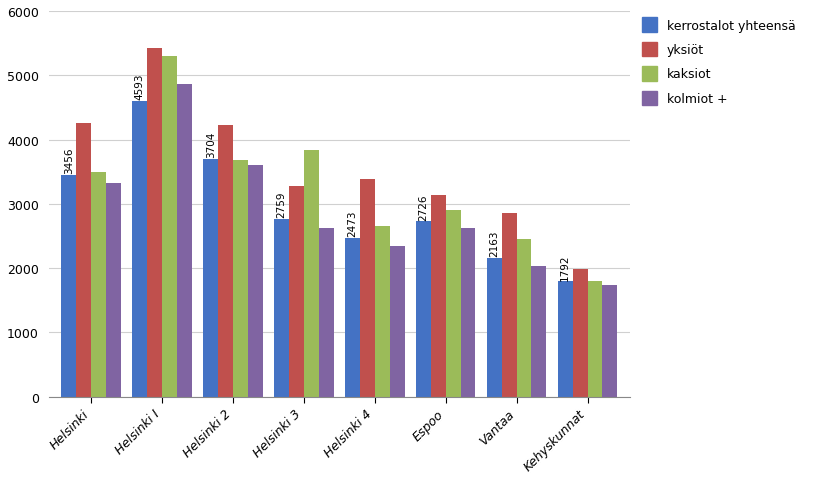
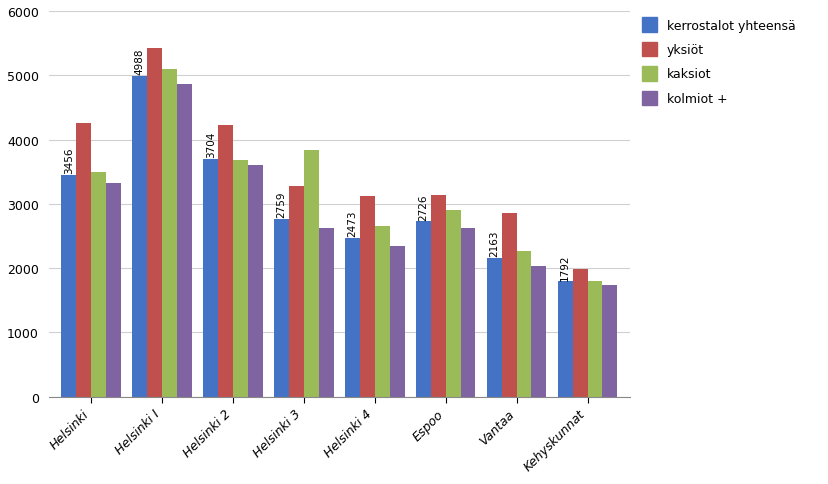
kerrostalot yhteensä/Helsinki I: 4593 -> 4988
kaksiot/Helsinki I: 5300 -> 5100
yksiöt/Helsinki 4: 3380 -> 3120
kaksiot/Vantaa: 2460 -> 2270
